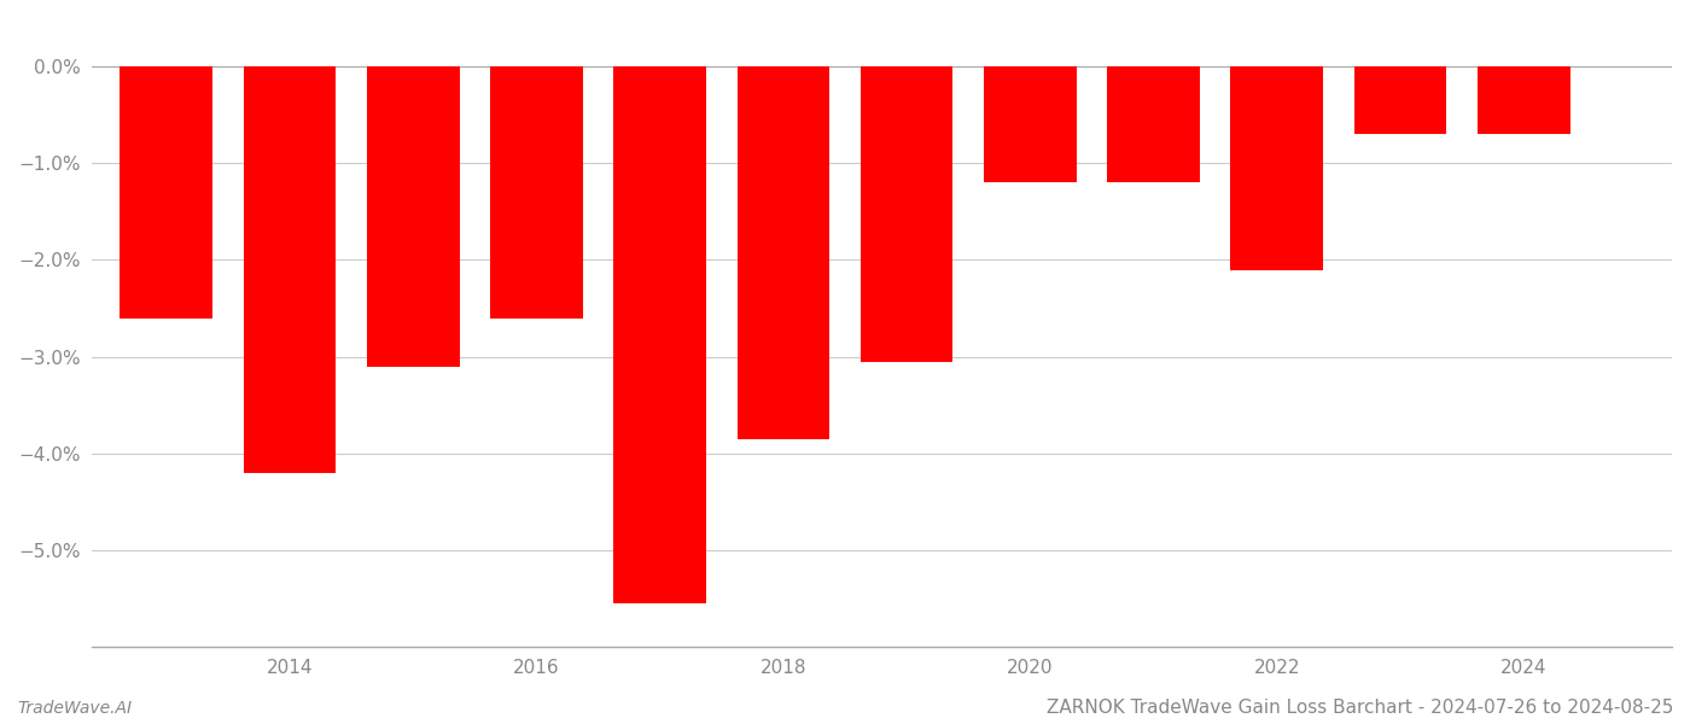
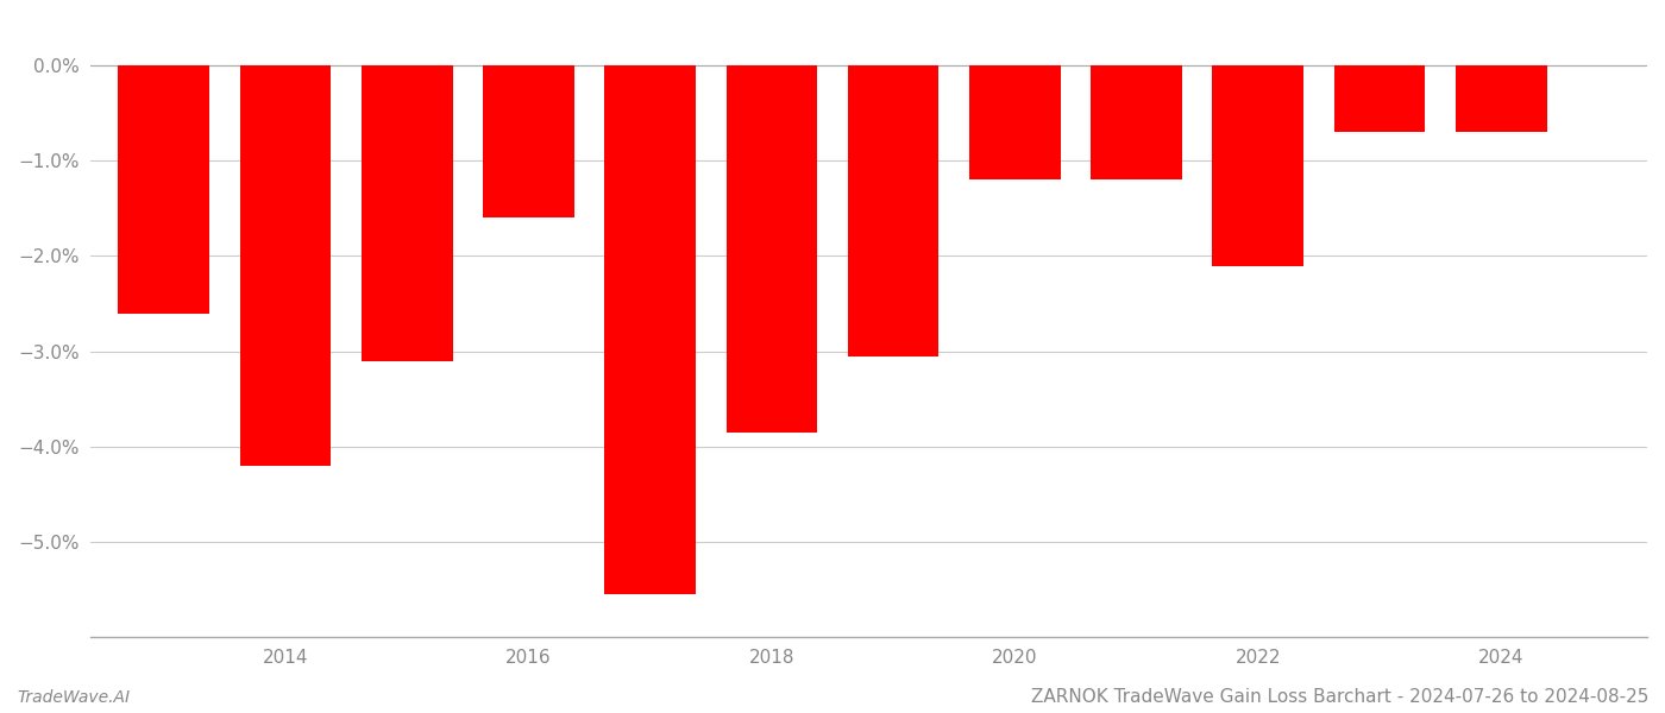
2016: -2.60% -> -1.60%
